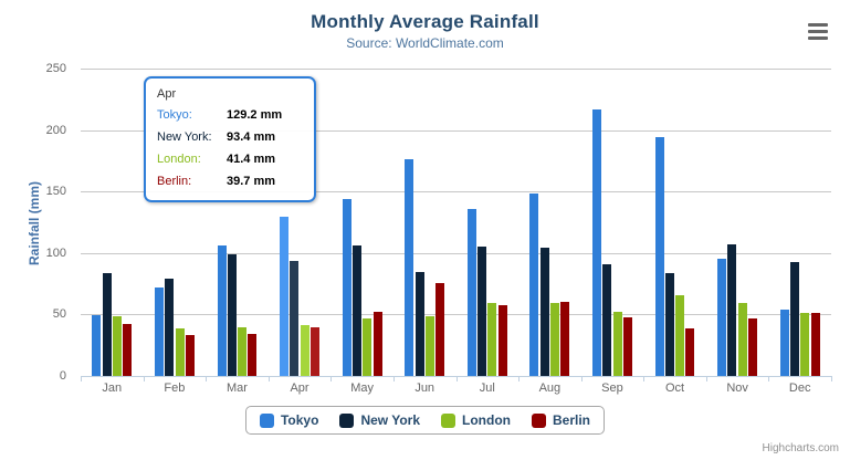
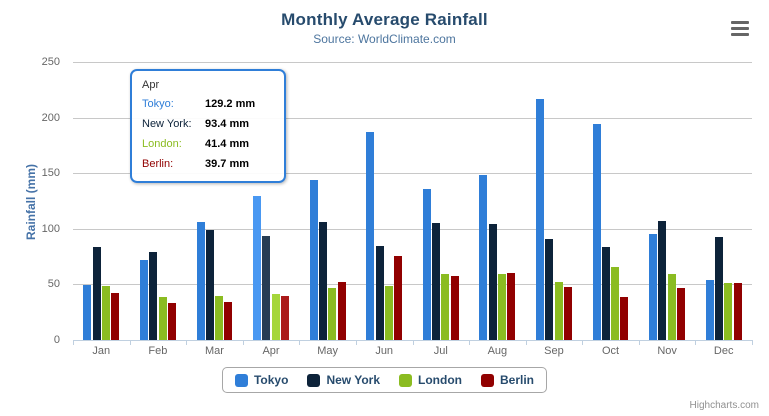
Tokyo/Jun: 176 -> 187
